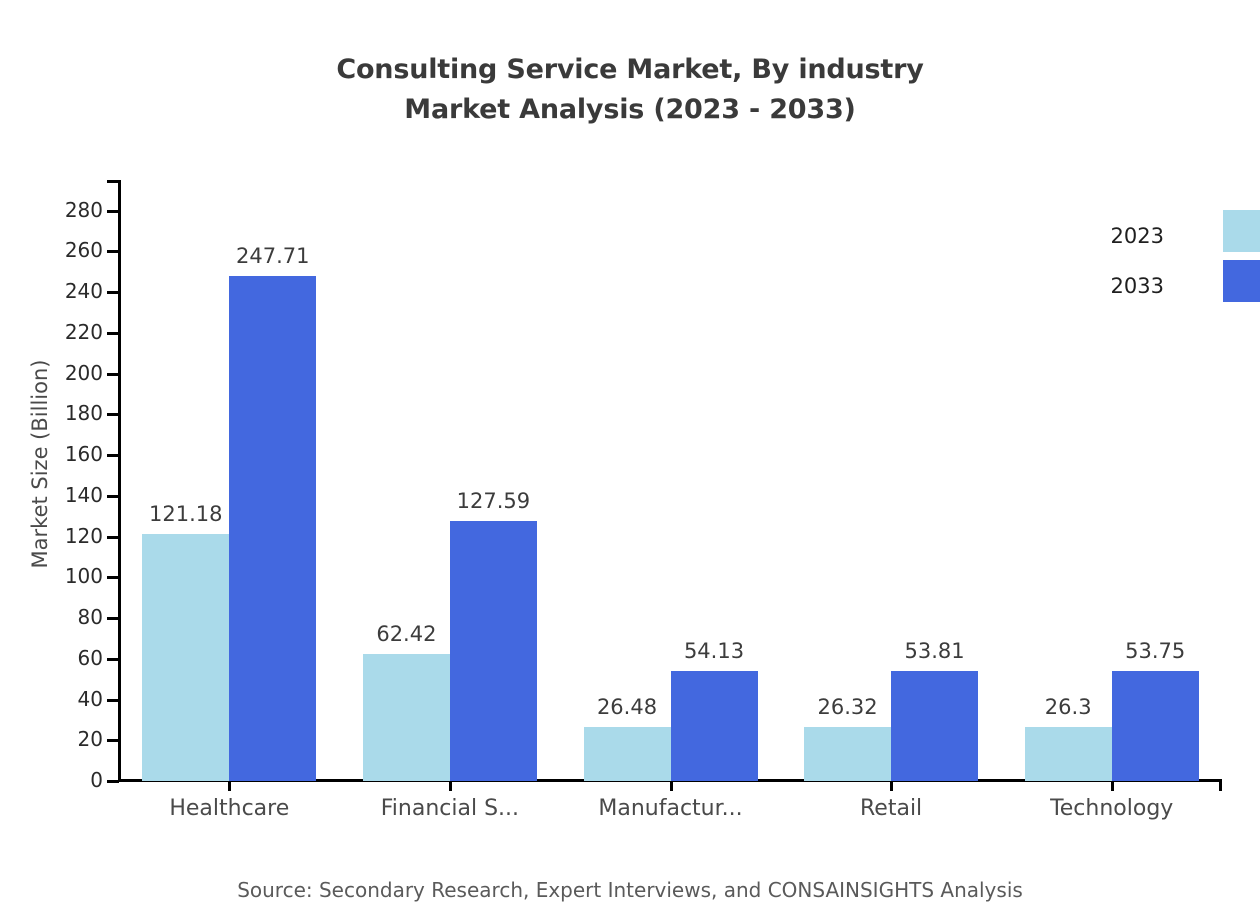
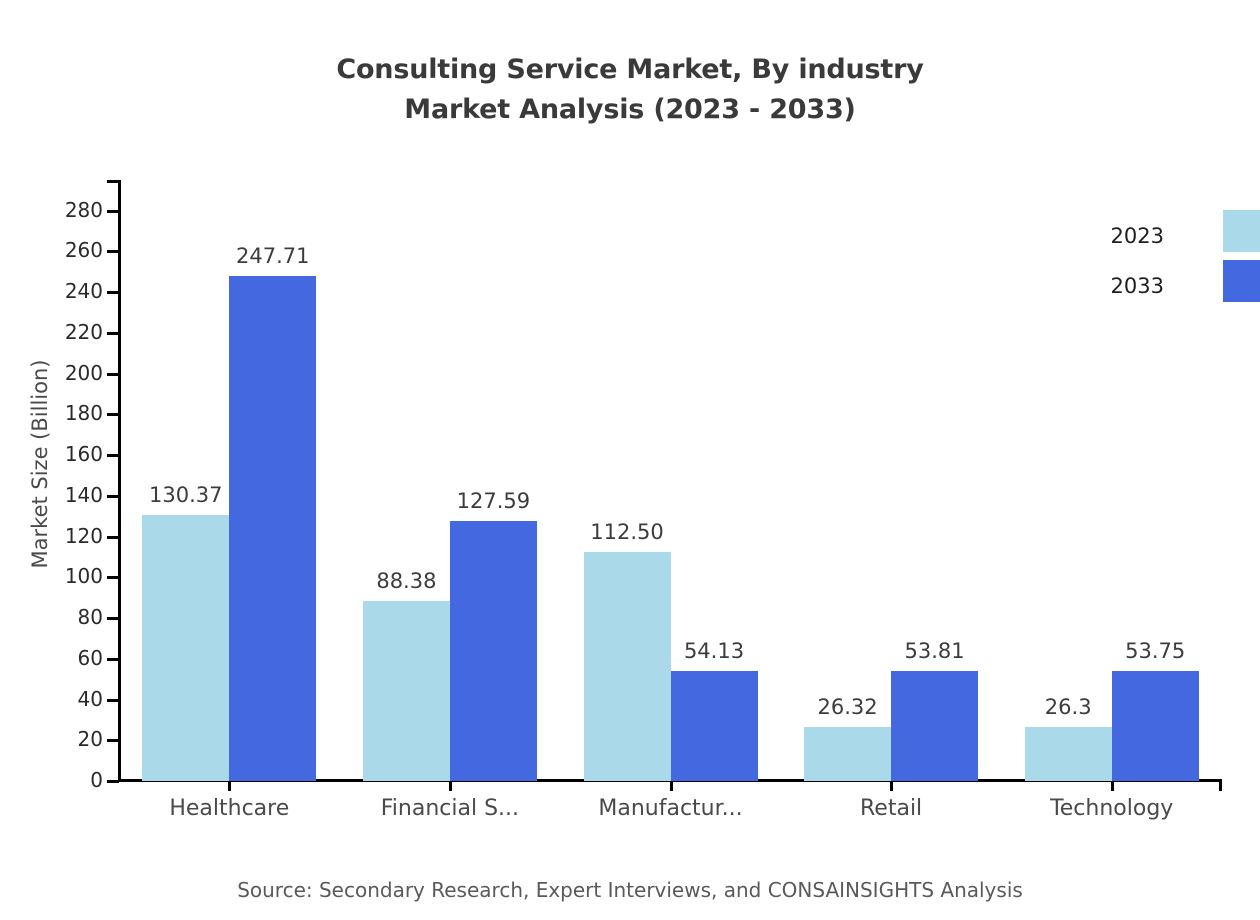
2023/Healthcare: 121.18 -> 130.37
2023/Financial S...: 62.42 -> 88.38
2023/Manufactur...: 26.48 -> 112.50
